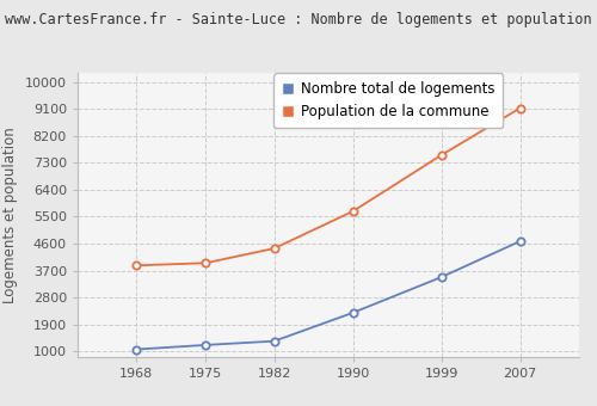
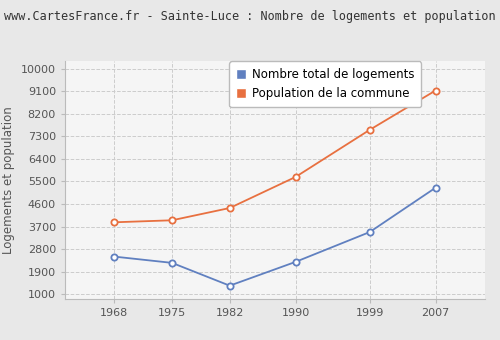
Nombre total de logements/1968: 1060 -> 2500
Nombre total de logements/1975: 1210 -> 2250
Nombre total de logements/2007: 4680 -> 5250
